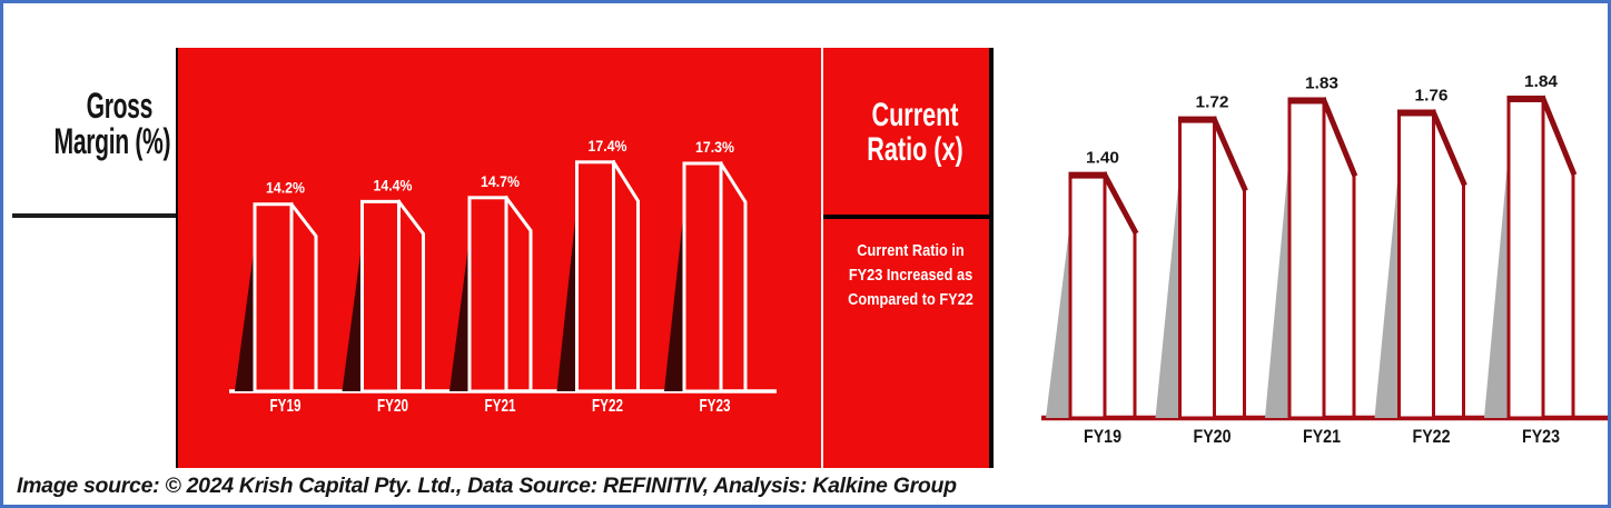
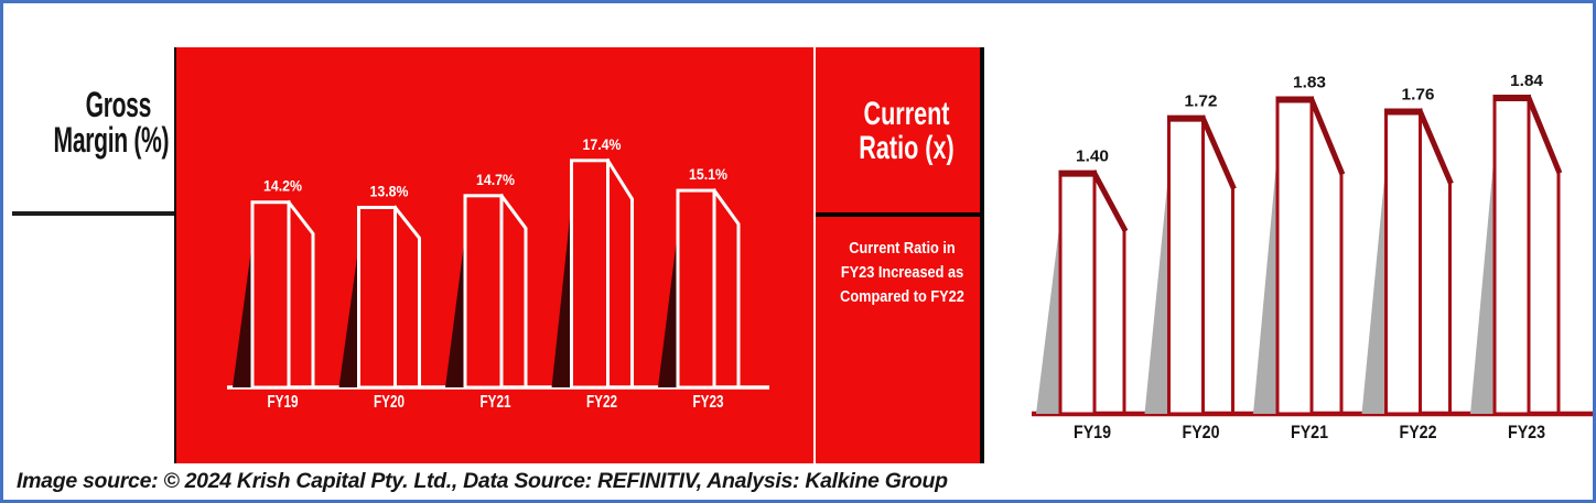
Gross Margin (%)/FY20: 14.4% -> 13.8%
Gross Margin (%)/FY23: 17.3% -> 15.1%
